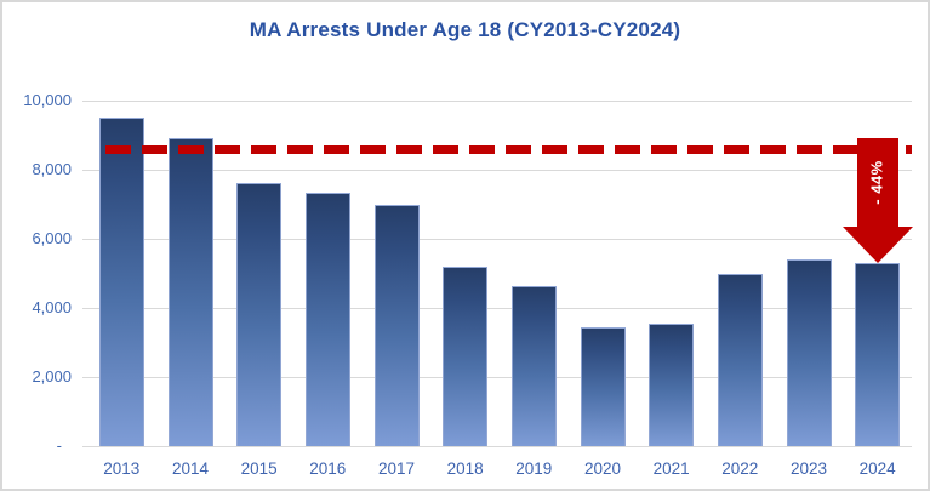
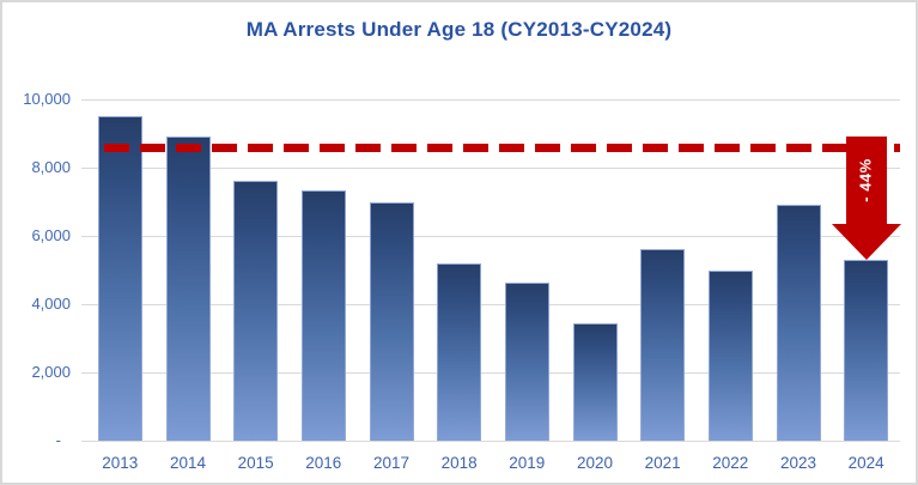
2021: 3600 -> 5600
2023: 5400 -> 6900
